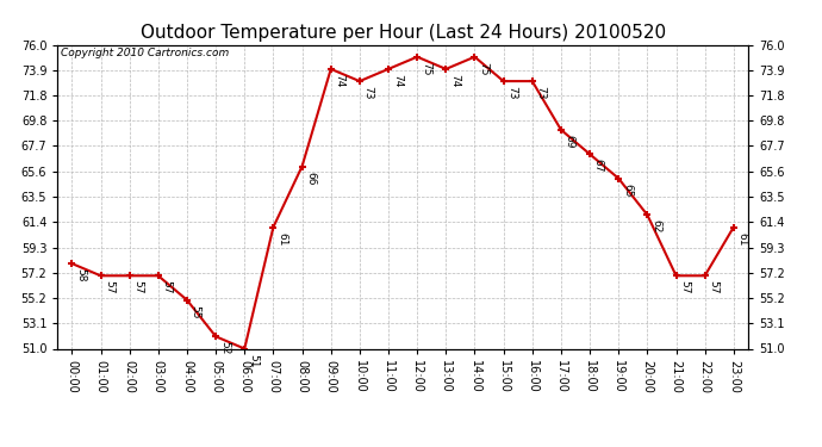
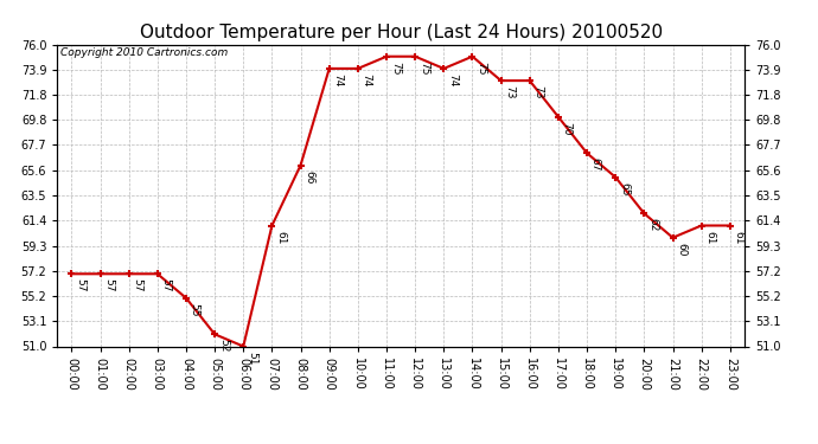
00:00: 58 -> 57
10:00: 73 -> 74
11:00: 74 -> 75
17:00: 69 -> 70
21:00: 57 -> 60
22:00: 57 -> 61
